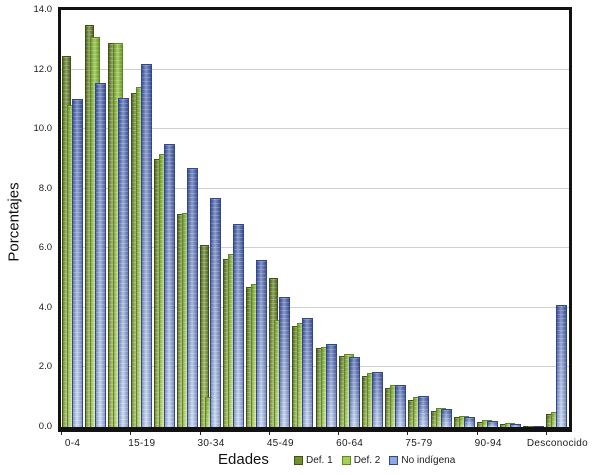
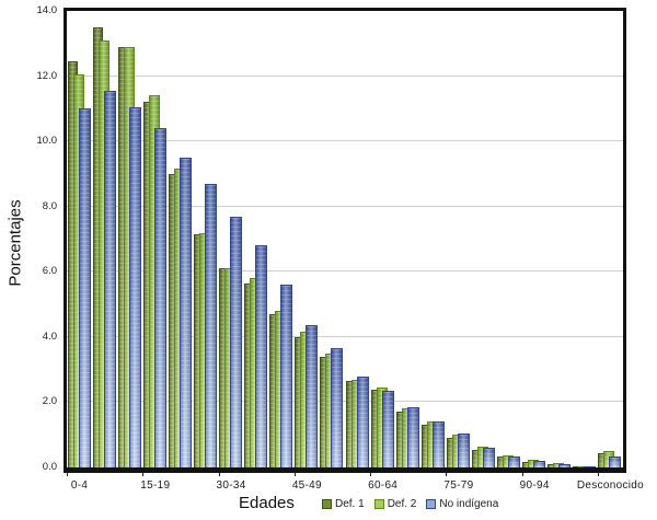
Def. 2/0-4: 10.8 -> 12.1
No indígena/15-19: 12.2 -> 10.4
Def. 2/30-34: 1.0 -> 6.1
Def. 1/45-49: 5.0 -> 4.0
Def. 2/45-49: 3.6 -> 4.2
No indígena/Desconocido: 4.1 -> 0.3
